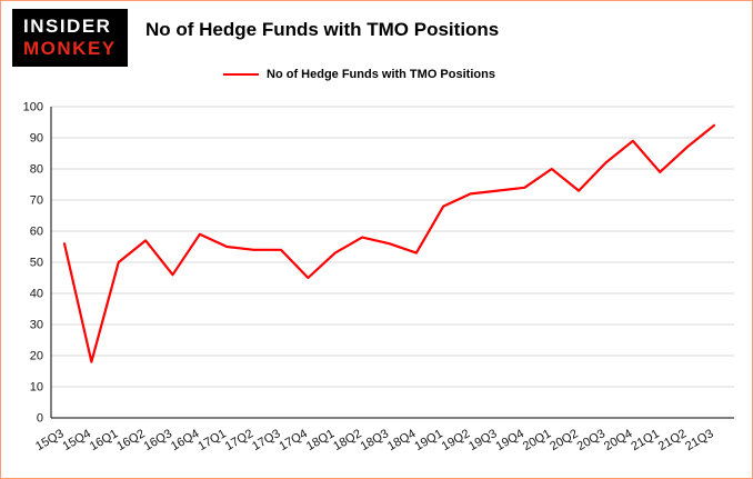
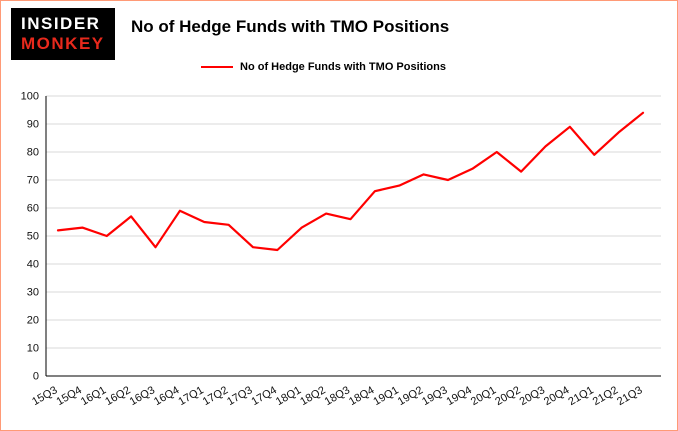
15Q3: 56 -> 52
15Q4: 18 -> 53
17Q3: 54 -> 46
18Q4: 53 -> 66
19Q3: 73 -> 70
